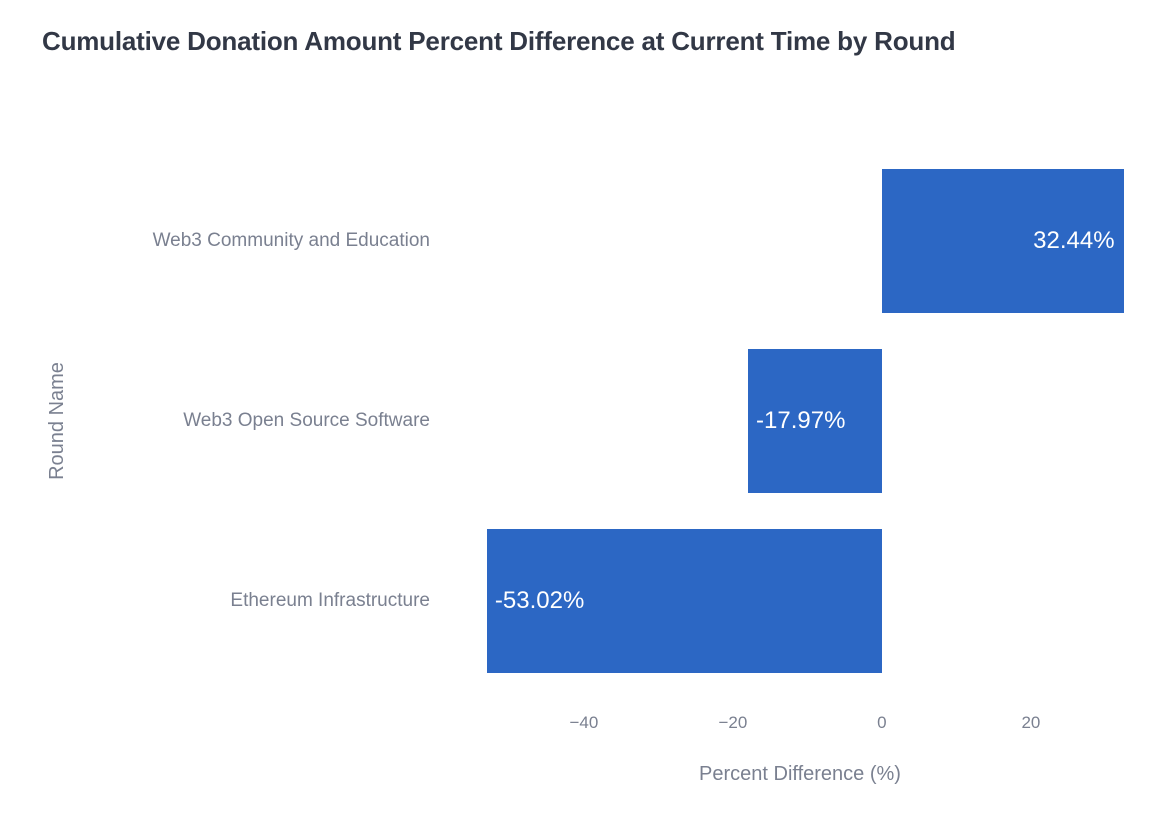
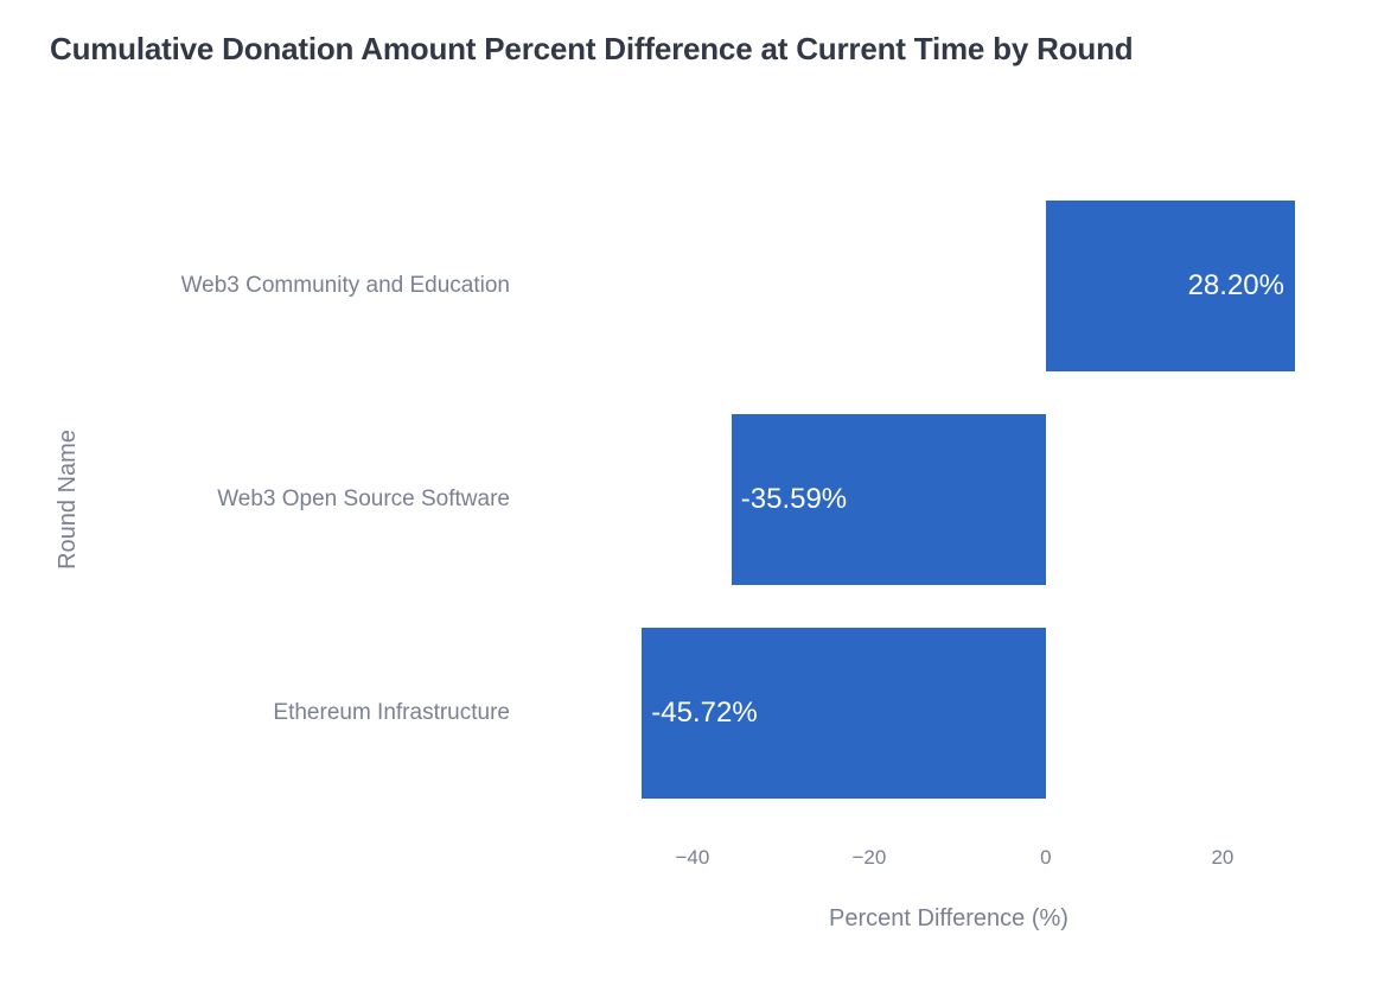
Web3 Community and Education: 32.44% -> 28.20%
Web3 Open Source Software: -17.97% -> -35.59%
Ethereum Infrastructure: -53.02% -> -45.72%
